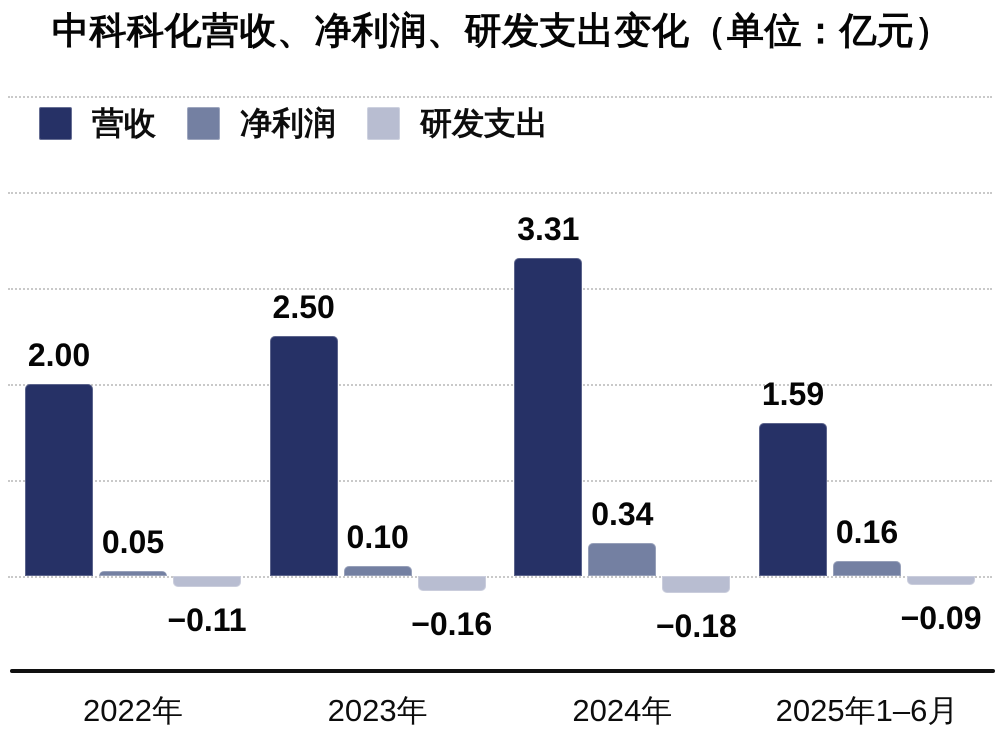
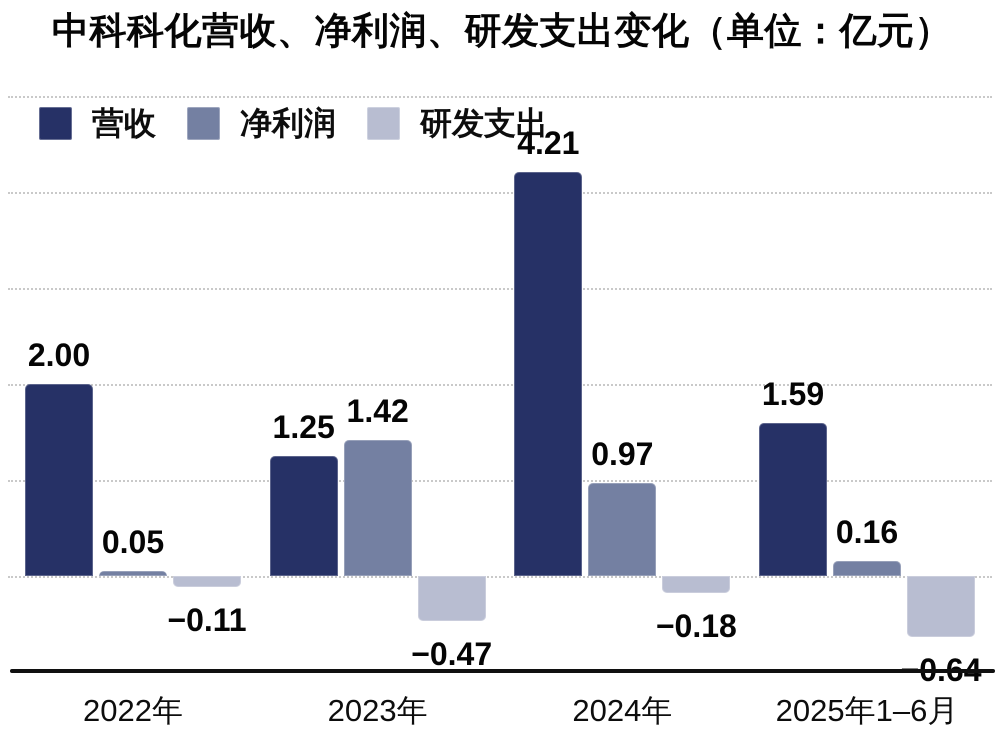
营收/2023年: 2.50 -> 1.25
净利润/2023年: 0.10 -> 1.42
研发支出/2023年: −0.16 -> −0.47
营收/2024年: 3.31 -> 4.21
净利润/2024年: 0.34 -> 0.97
研发支出/2025年1–6月: −0.09 -> −0.64
